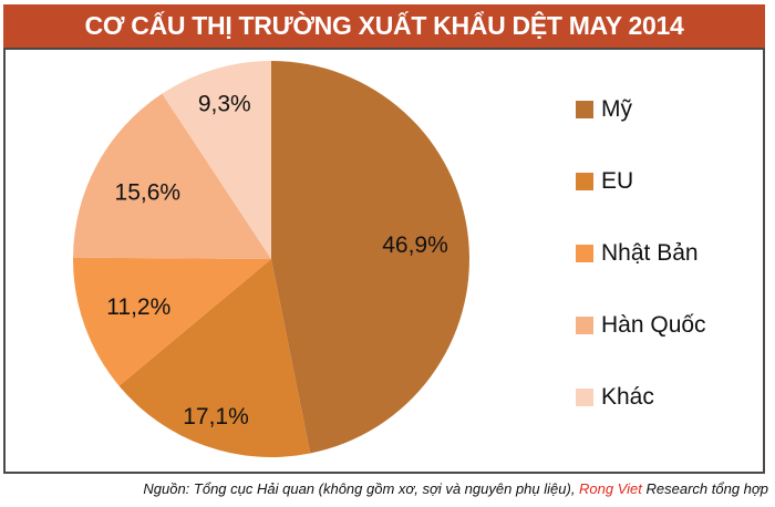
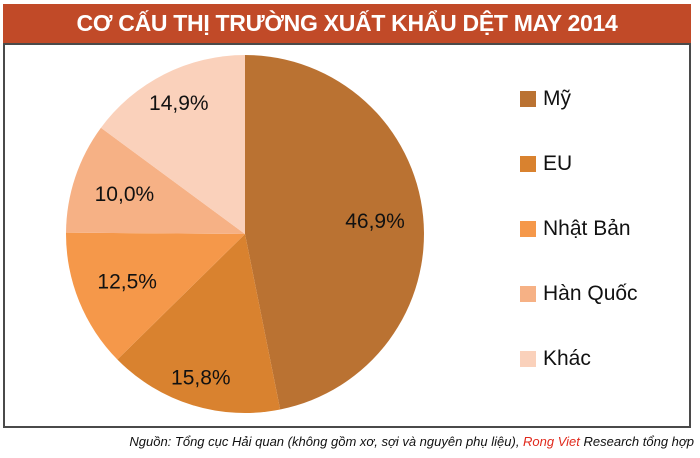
EU: 17,1% -> 15,8%
Nhật Bản: 11,2% -> 12,5%
Hàn Quốc: 15,6% -> 10,0%
Khác: 9,3% -> 14,9%
